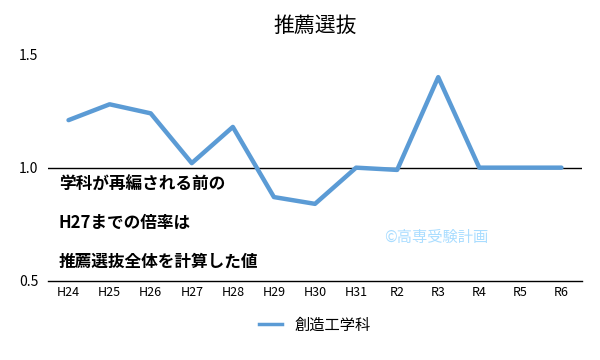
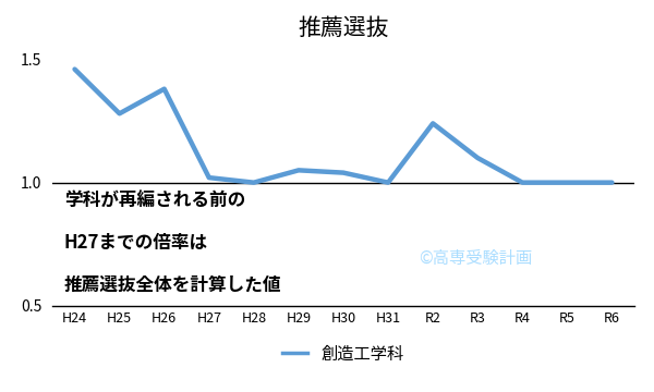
H24: 1.21 -> 1.46
H26: 1.24 -> 1.38
H28: 1.18 -> 1.00
H29: 0.87 -> 1.05
H30: 0.84 -> 1.04
R2: 0.99 -> 1.24
R3: 1.40 -> 1.10
